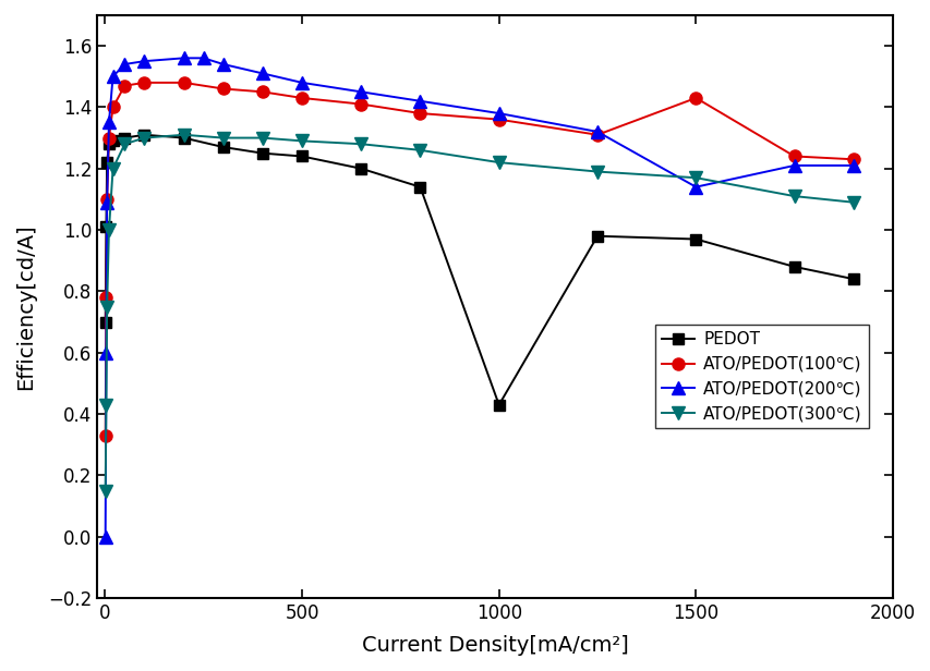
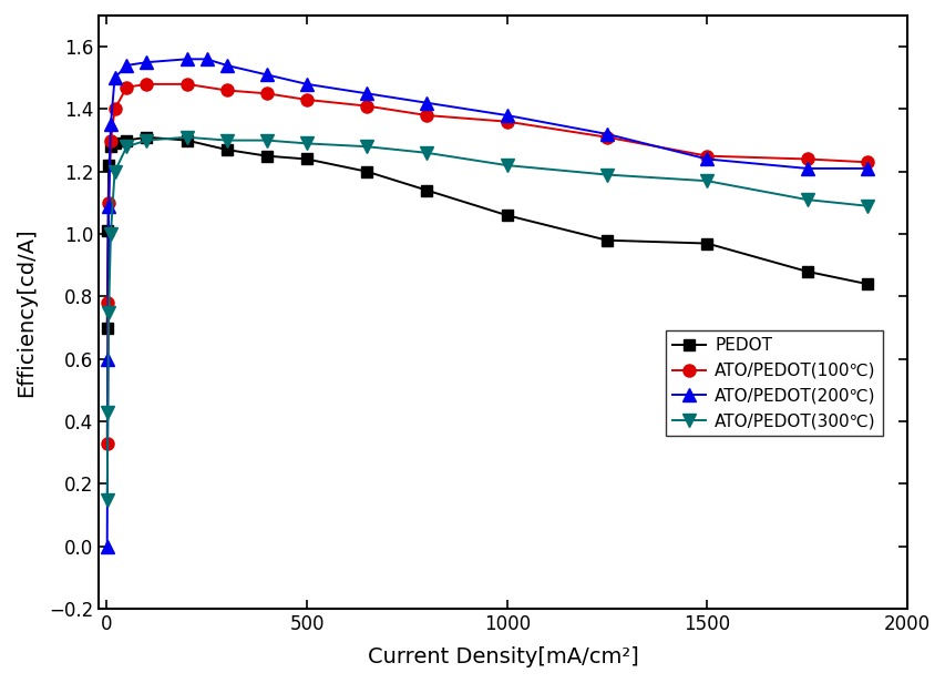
PEDOT/1000: 0.43 -> 1.06
ATO/PEDOT(100℃)/1500: 1.43 -> 1.25
ATO/PEDOT(200℃)/1500: 1.14 -> 1.24
